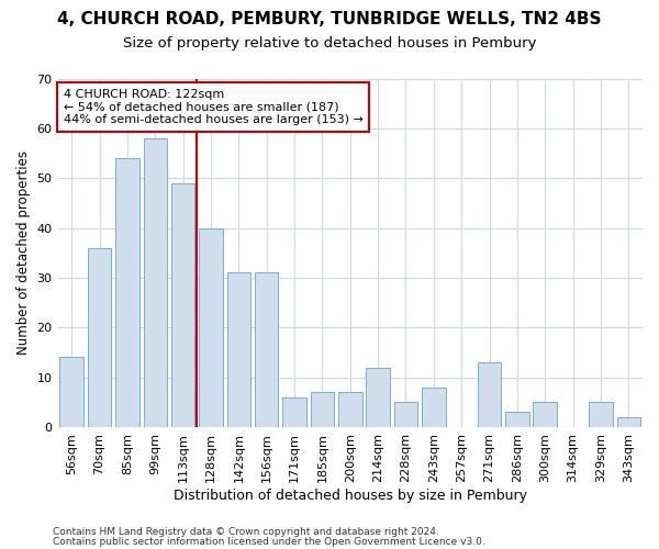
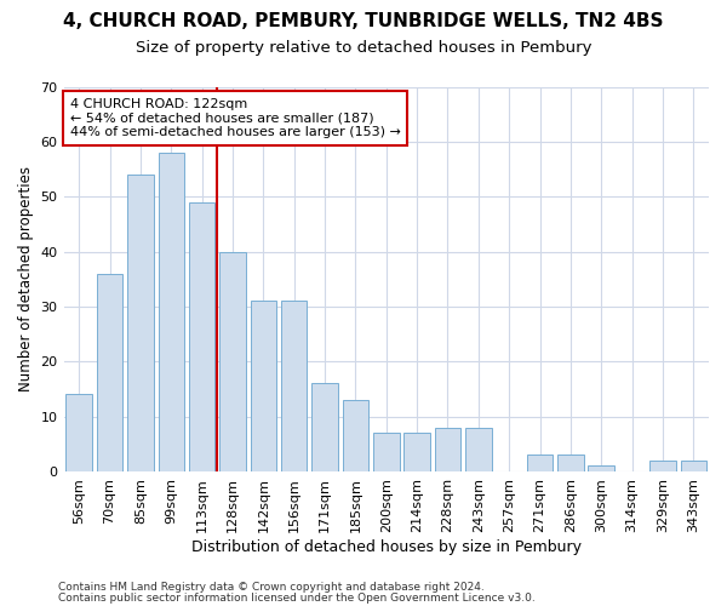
171sqm: 6 -> 16
185sqm: 7 -> 13
214sqm: 12 -> 7
228sqm: 5 -> 8
271sqm: 13 -> 3
300sqm: 5 -> 1
329sqm: 5 -> 2
